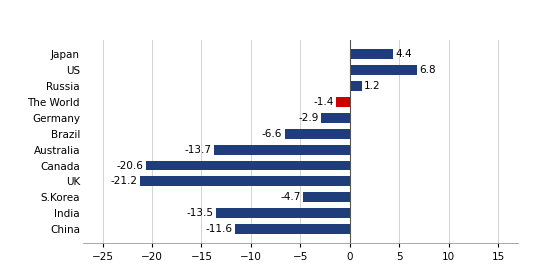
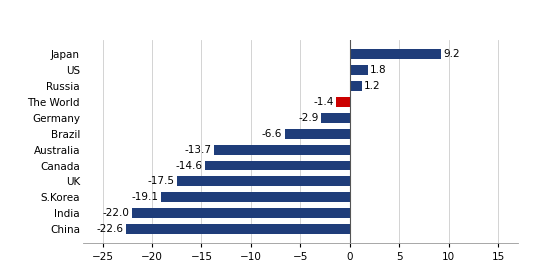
Japan: 4.4 -> 9.2
US: 6.8 -> 1.8
Canada: -20.6 -> -14.6
UK: -21.2 -> -17.5
S.Korea: -4.7 -> -19.1
India: -13.5 -> -22.0
China: -11.6 -> -22.6
